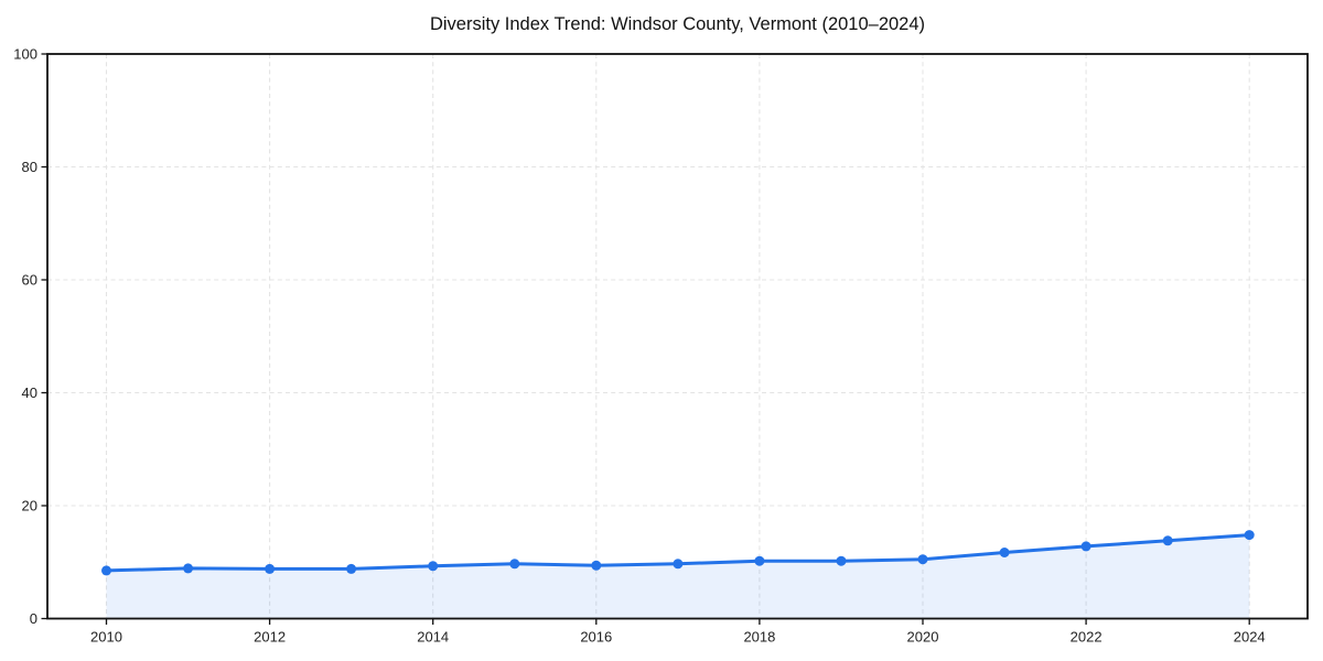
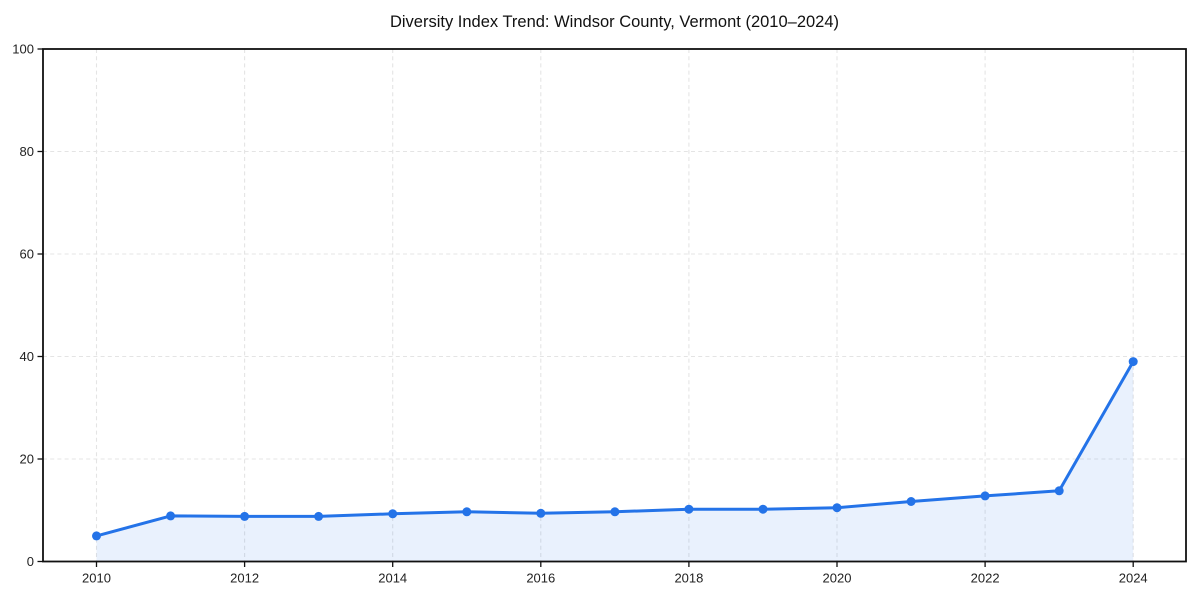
2010: 8 -> 5
2024: 15 -> 39
